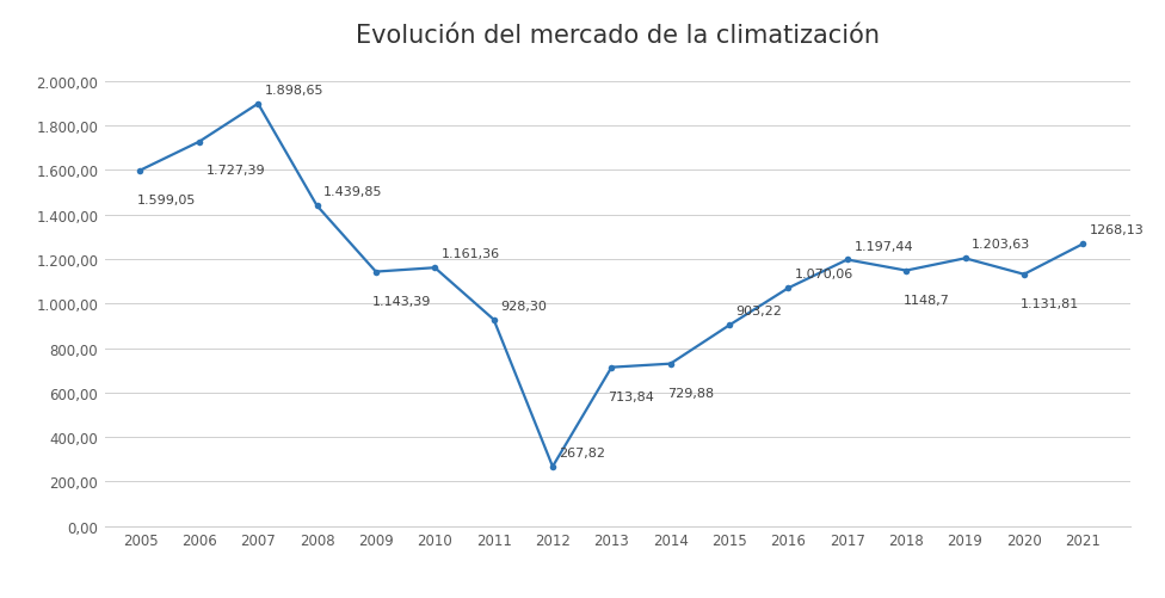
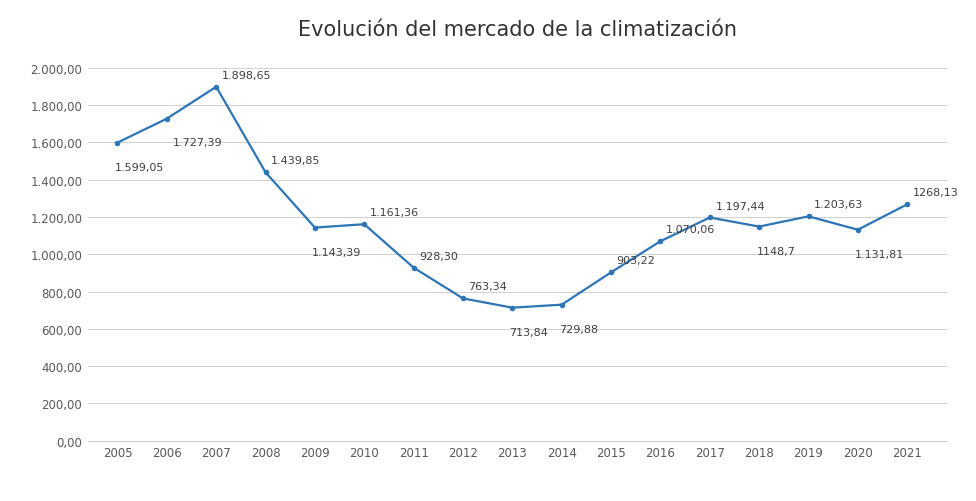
2012: 267,82 -> 763,34
